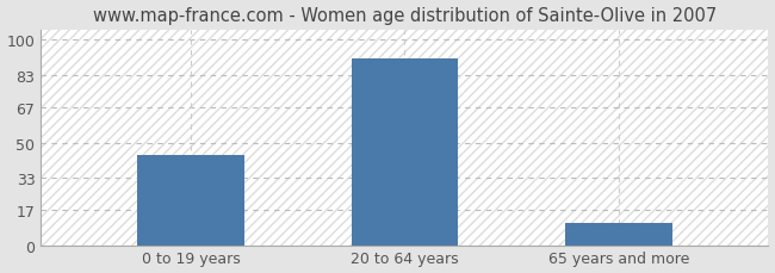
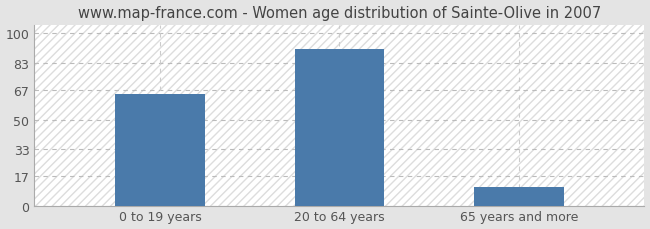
0 to 19 years: 44 -> 65
